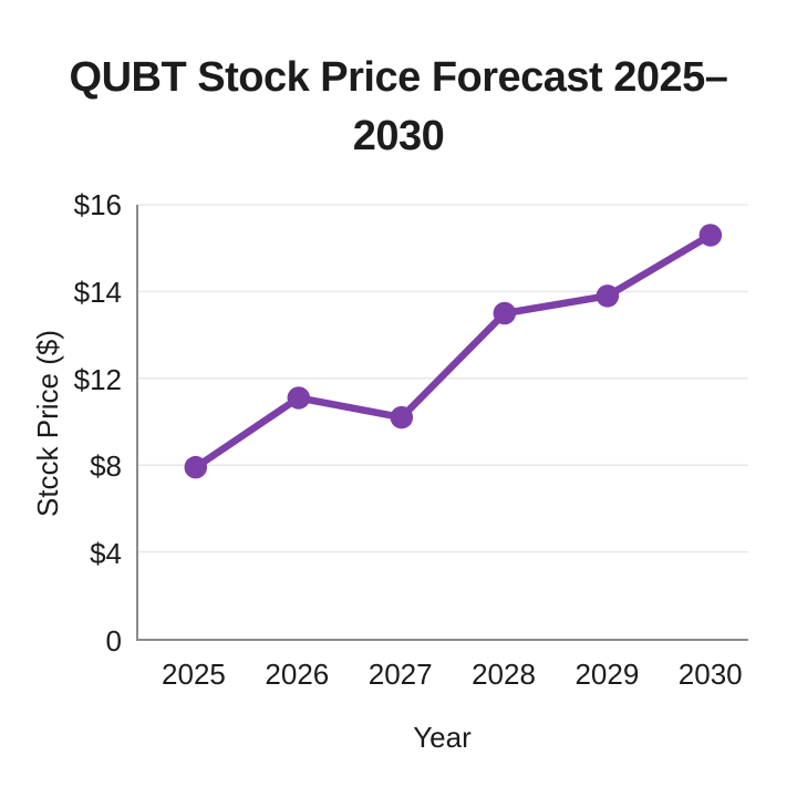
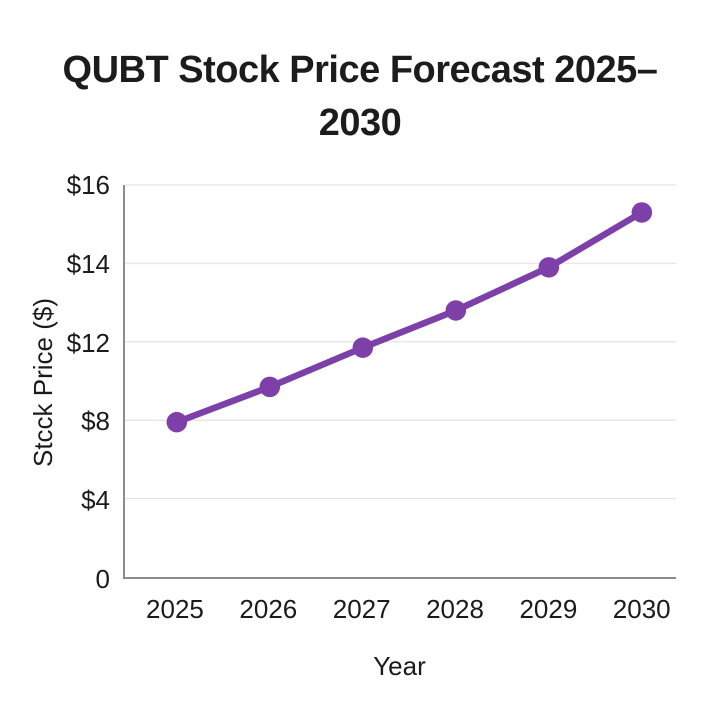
2026: $11.1 -> $9.7
2027: $10.2 -> $11.7
2028: $13.5 -> $12.8
